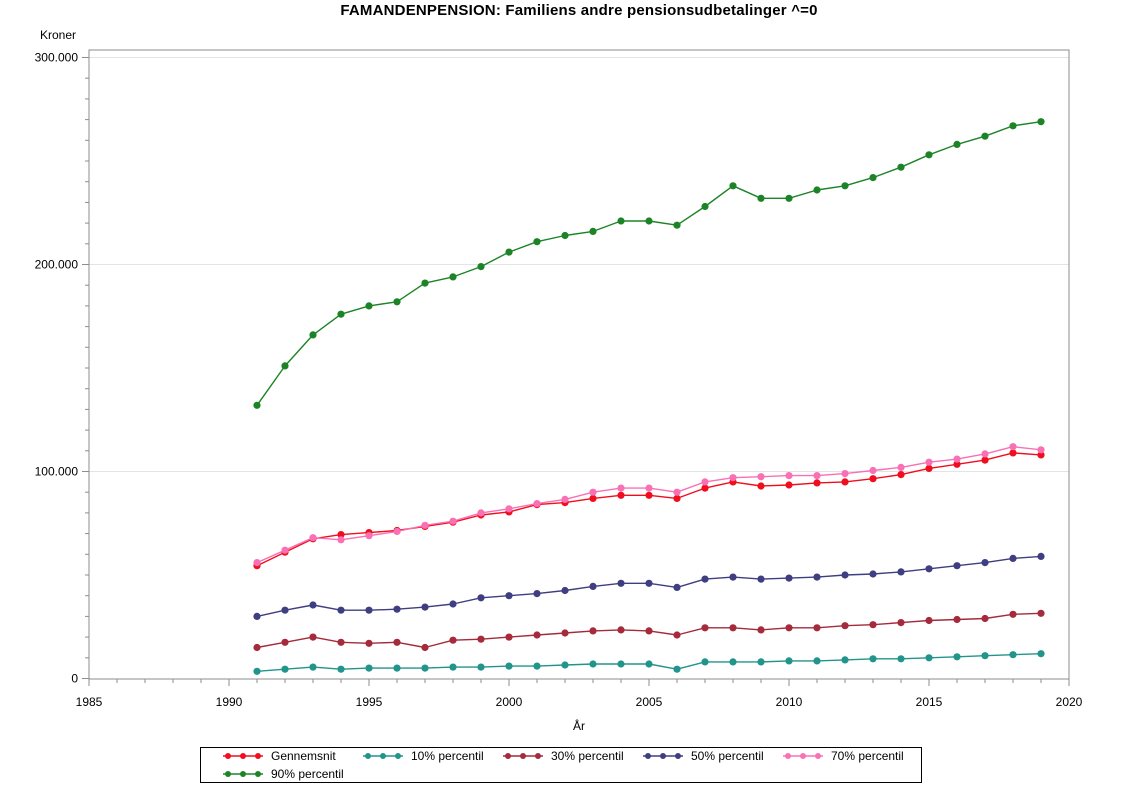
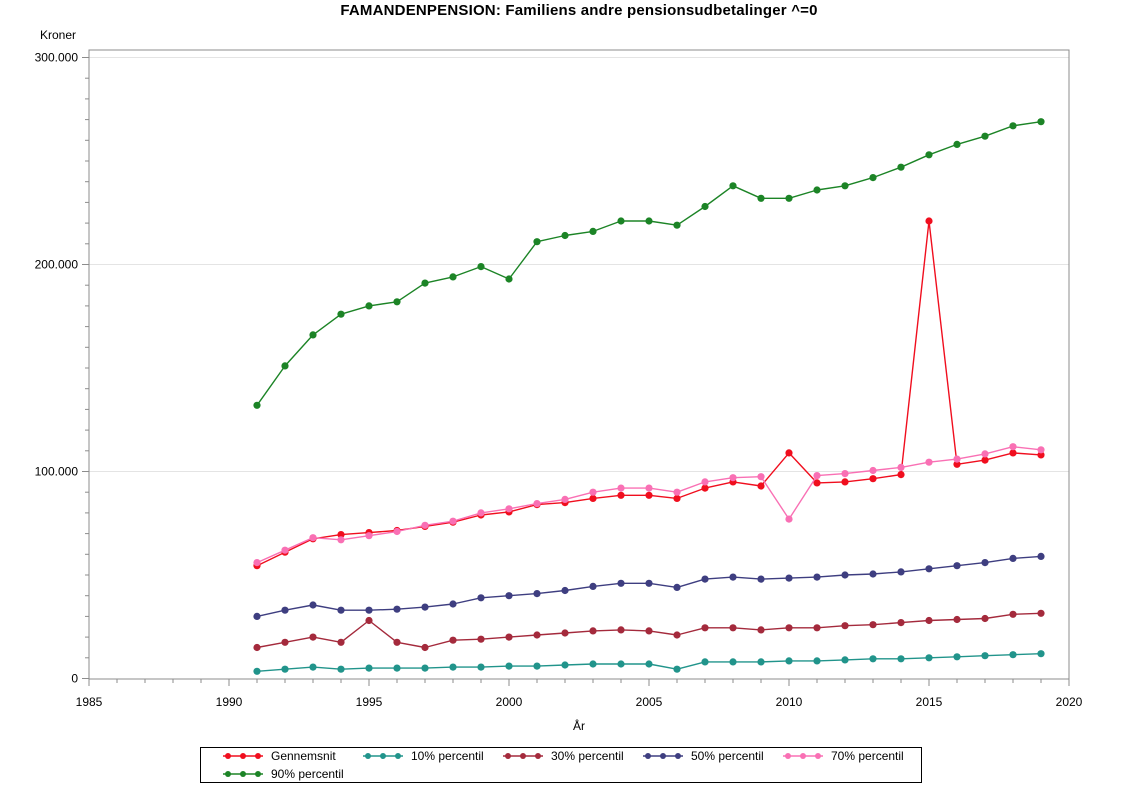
30% percentil/1995: 17000 -> 28000
90% percentil/2000: 206000 -> 193000
Gennemsnit/2010: 94000 -> 109000
70% percentil/2010: 98000 -> 77000
Gennemsnit/2015: 102000 -> 221000
